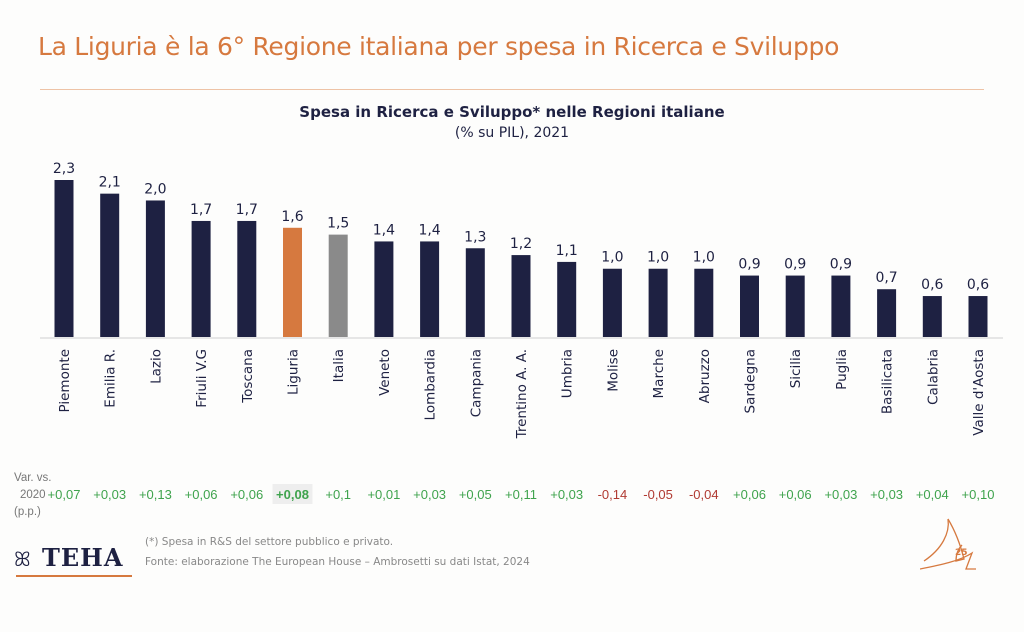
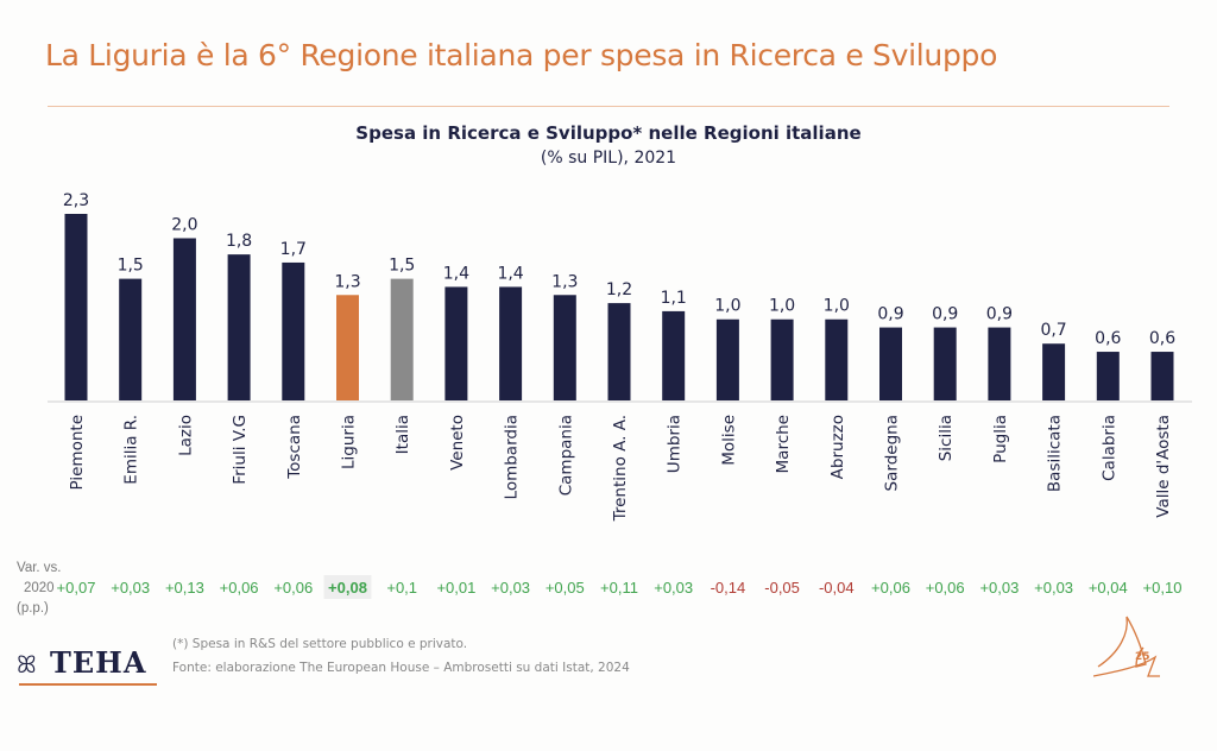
Emilia R.: 2,1 -> 1,5
Friuli V.G: 1,7 -> 1,8
Liguria: 1,6 -> 1,3
